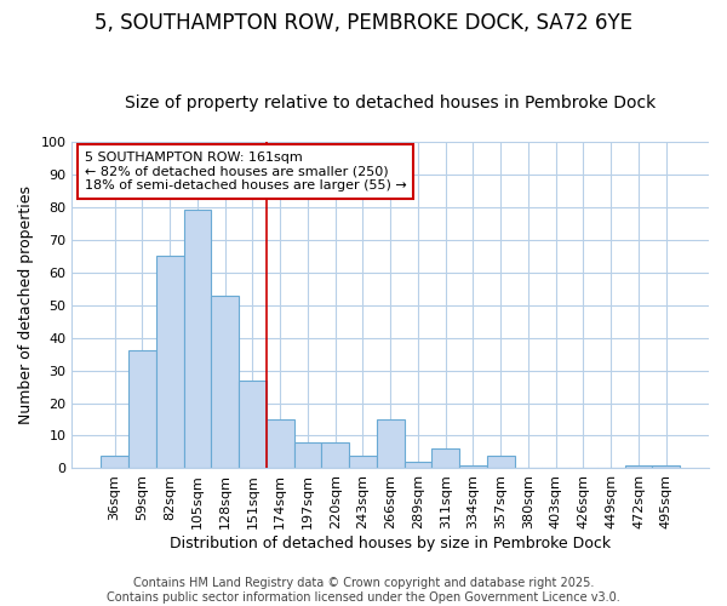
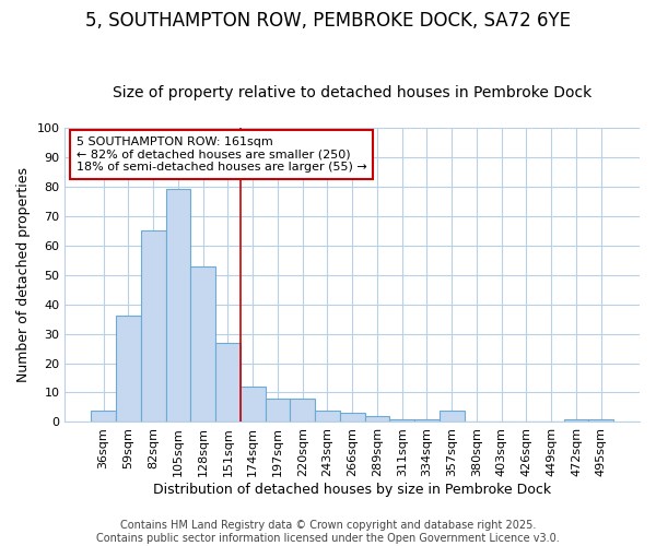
174sqm: 15 -> 12
266sqm: 15 -> 3
311sqm: 6 -> 1
